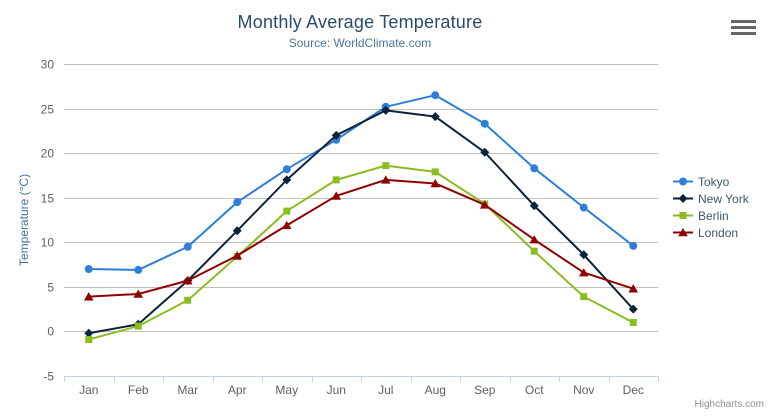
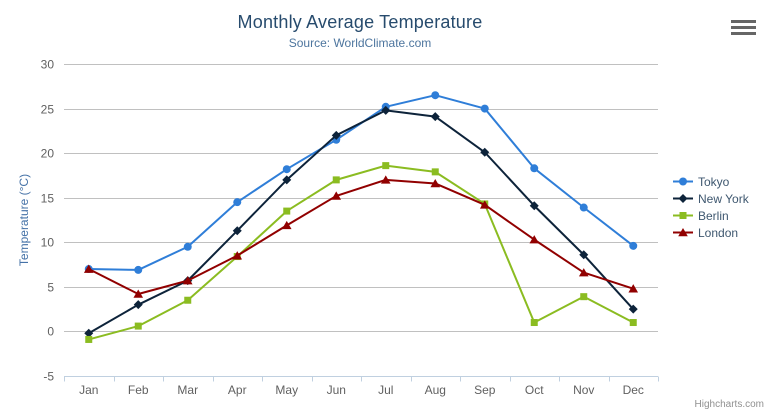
London/Jan: 4 -> 7
New York/Feb: 1 -> 3
Tokyo/Sep: 23 -> 25
Berlin/Oct: 9 -> 1
